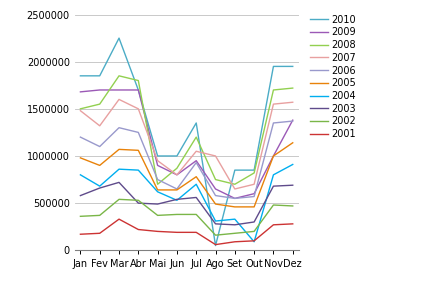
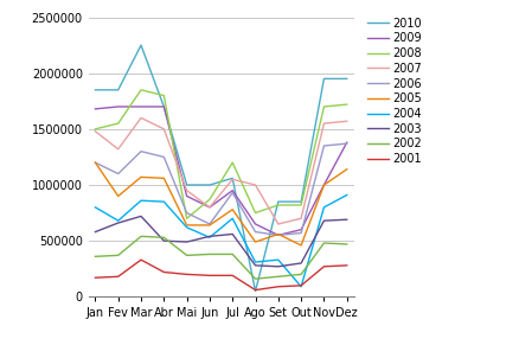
2005/Jan: 980000 -> 1200000
2010/Jul: 1350000 -> 1060000
2008/Set: 700000 -> 820000
2005/Set: 460000 -> 560000
